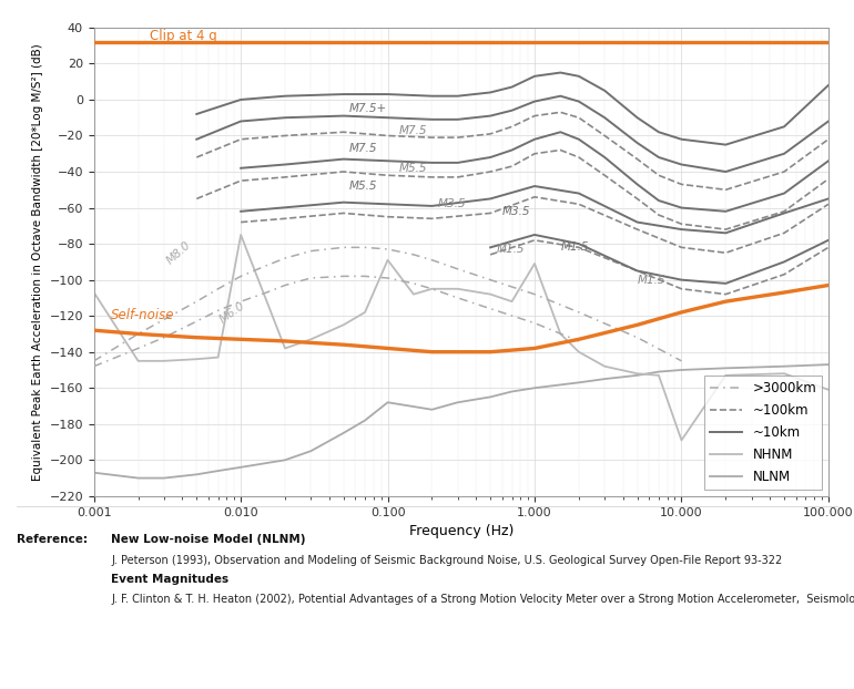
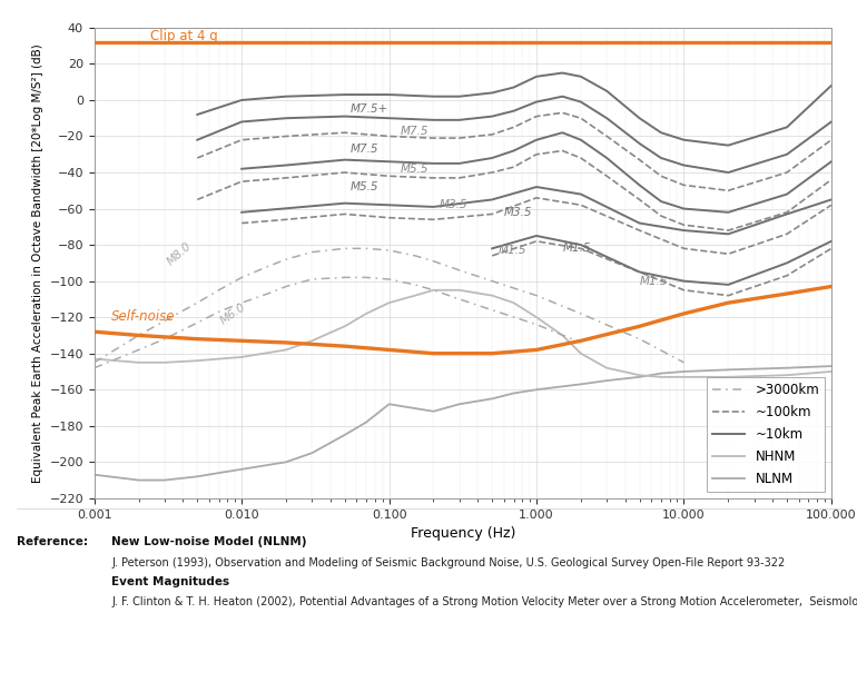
NHNM/0.001: -107 -> -143
NHNM/0.010: -75 -> -142
NHNM/0.100: -89 -> -112
NHNM/1.000: -91 -> -120
NHNM/10.000: -189 -> -153
NHNM/100.000: -161 -> -150
